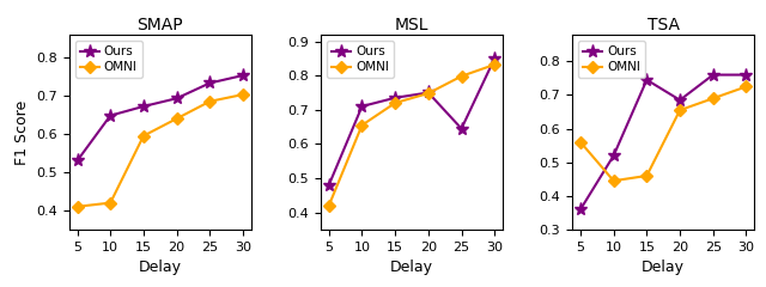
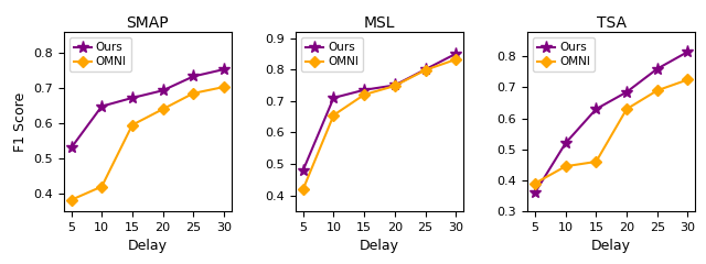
SMAP/OMNI/5: 0.410 -> 0.382
MSL/Ours/25: 0.645 -> 0.800
TSA/OMNI/5: 0.560 -> 0.390
TSA/Ours/15: 0.745 -> 0.630
TSA/OMNI/20: 0.655 -> 0.630
TSA/Ours/30: 0.760 -> 0.815
